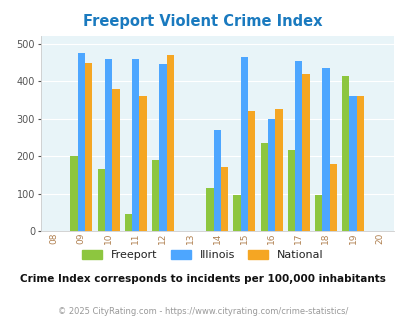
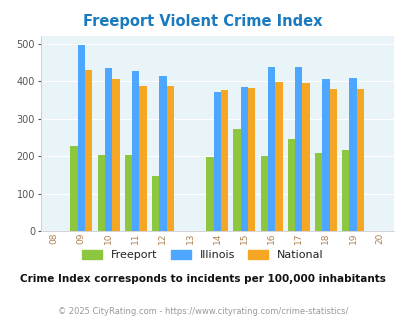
Freeport/09: 200 -> 228
Illinois/09: 475 -> 498
National/09: 450 -> 430
Freeport/10: 165 -> 203
Illinois/10: 460 -> 435
National/10: 380 -> 405
Freeport/11: 45 -> 202
Illinois/11: 460 -> 428
National/11: 360 -> 387
Freeport/12: 190 -> 148
Illinois/12: 445 -> 414
National/12: 470 -> 387
Freeport/14: 115 -> 197
Illinois/14: 270 -> 370
National/14: 170 -> 376
Freeport/15: 95 -> 272
Illinois/15: 465 -> 384
National/15: 320 -> 383
Freeport/16: 235 -> 200
Illinois/16: 300 -> 438
National/16: 325 -> 397
Freeport/17: 215 -> 247
Illinois/17: 455 -> 437
National/17: 420 -> 394
Freeport/18: 95 -> 207
Illinois/18: 435 -> 405
National/18: 180 -> 380
Freeport/19: 415 -> 215
Illinois/19: 360 -> 409
National/19: 360 -> 379
